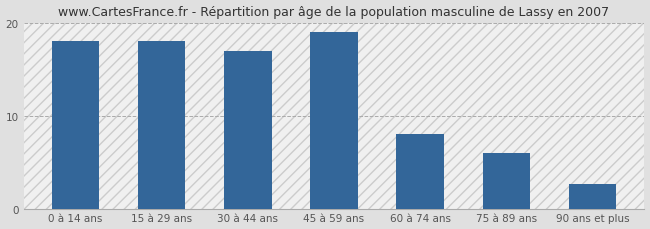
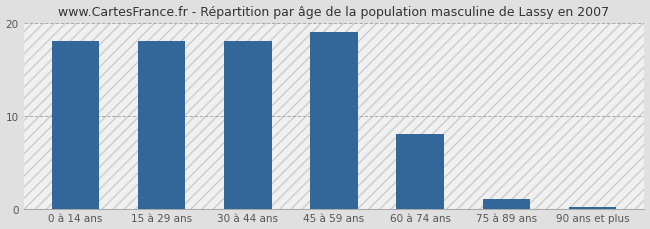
30 à 44 ans: 17.0 -> 18.0
75 à 89 ans: 6.0 -> 1.0
90 ans et plus: 2.6 -> 0.2
